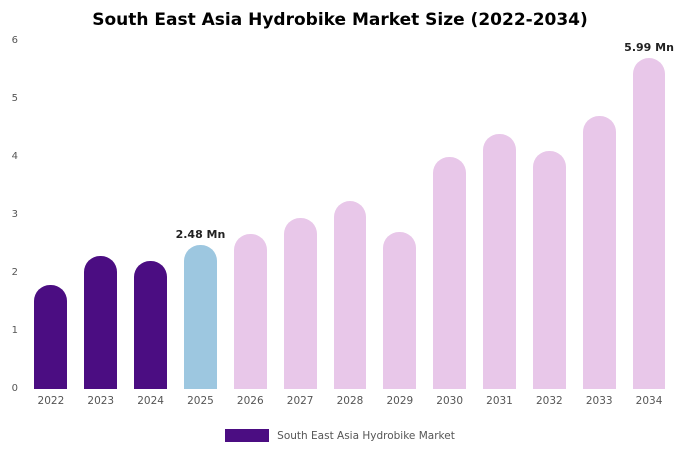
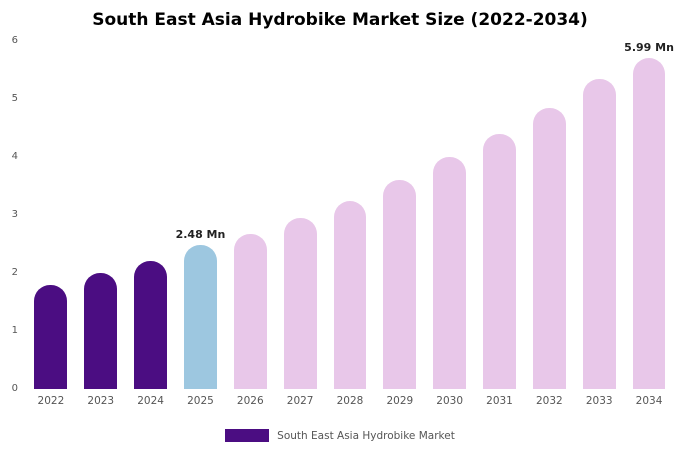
2023: 2.3 -> 2.0
2029: 2.7 -> 3.6
2032: 4.1 -> 4.8
2033: 4.7 -> 5.3
